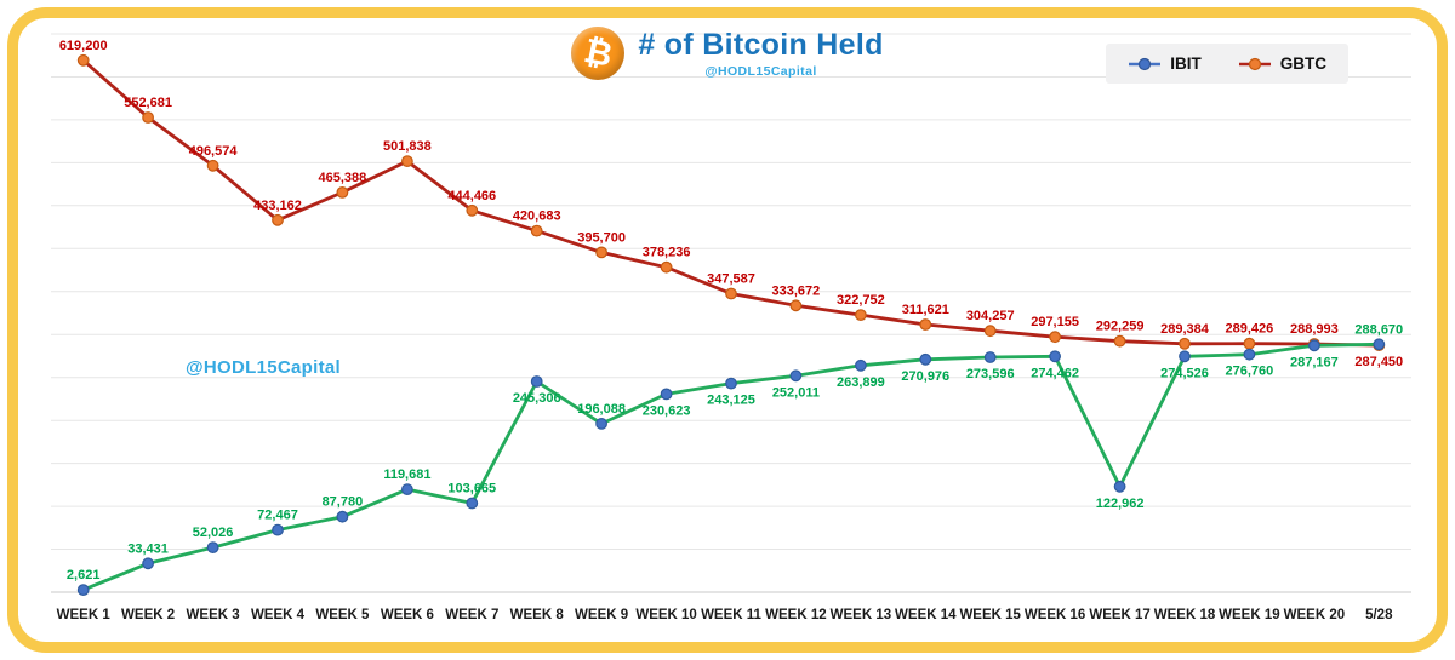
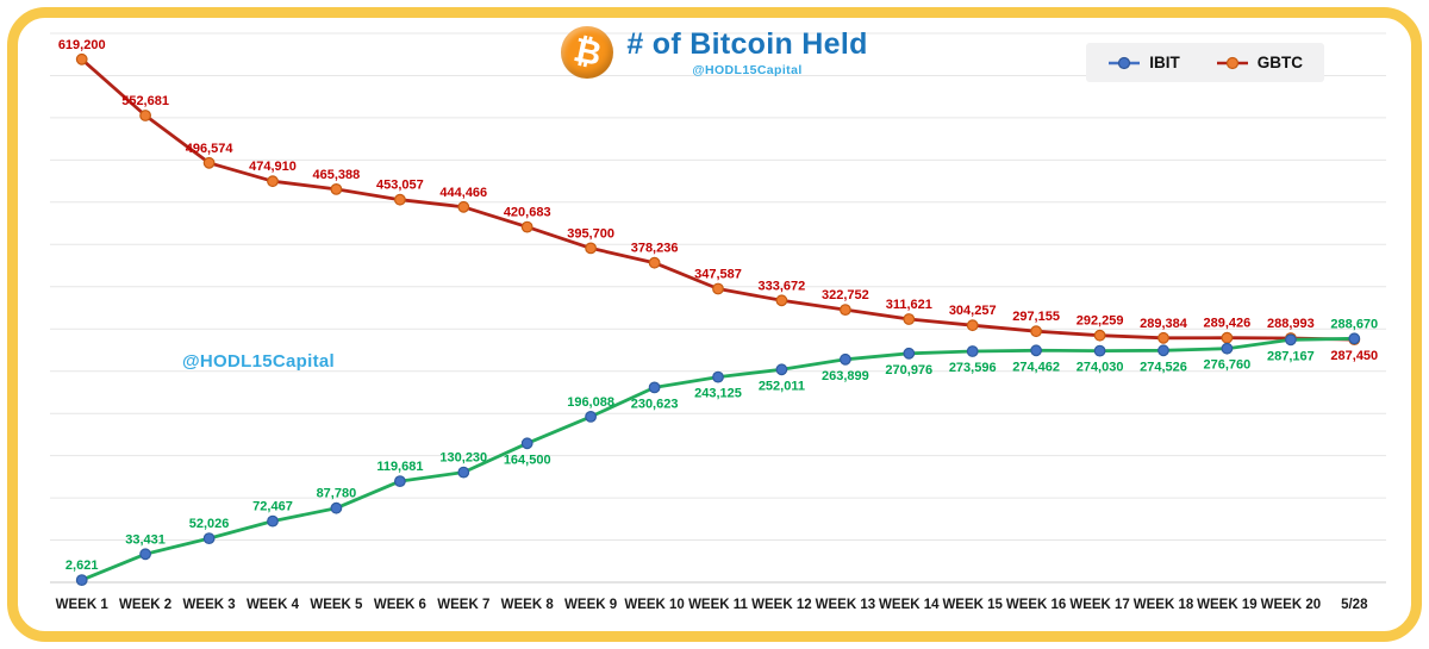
GBTC/WEEK 4: 433,162 -> 474,910
GBTC/WEEK 6: 501,838 -> 453,057
IBIT/WEEK 7: 103,665 -> 130,230
IBIT/WEEK 8: 245,306 -> 164,500
IBIT/WEEK 17: 122,962 -> 274,030
